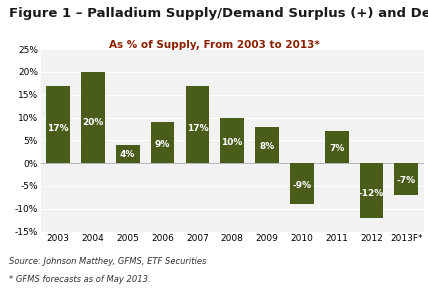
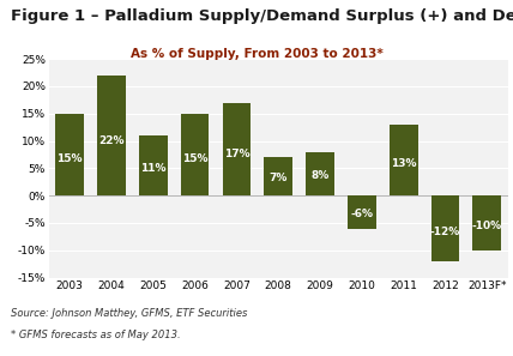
2003: 17% -> 15%
2004: 20% -> 22%
2005: 4% -> 11%
2006: 9% -> 15%
2008: 10% -> 7%
2010: -9% -> -6%
2011: 7% -> 13%
2013F*: -7% -> -10%
